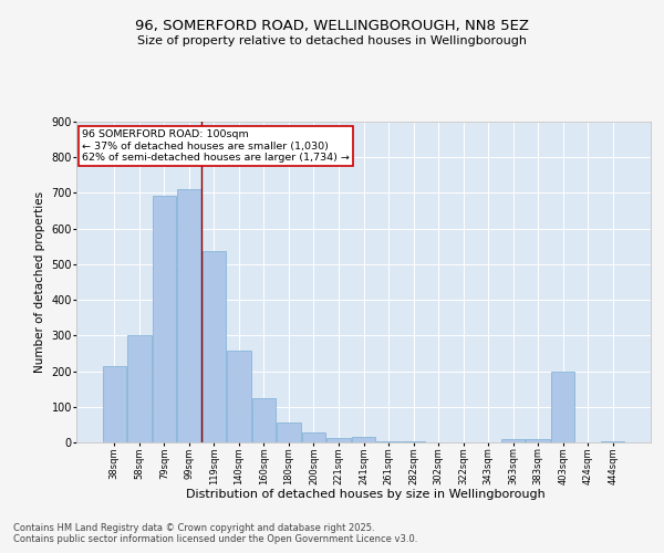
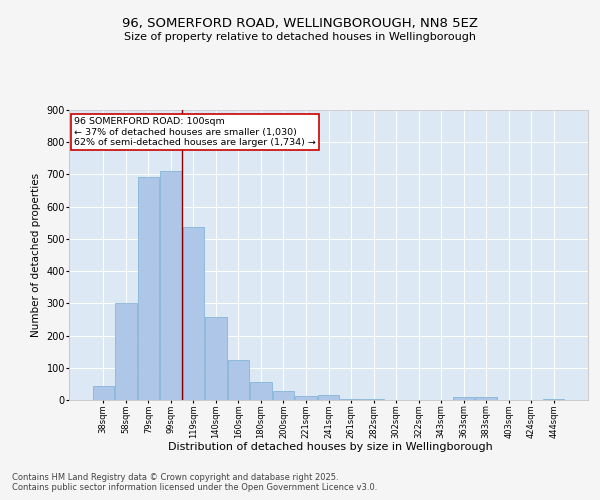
38sqm: 215 -> 42
403sqm: 200 -> 1
